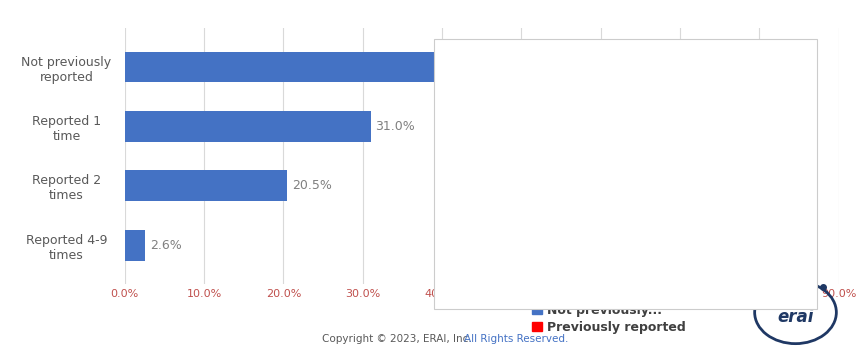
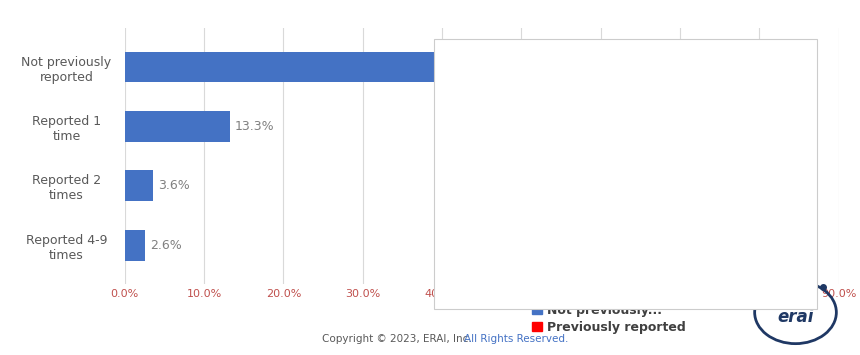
Reported 1 time: 31.0% -> 13.3%
Reported 2 times: 20.5% -> 3.6%
